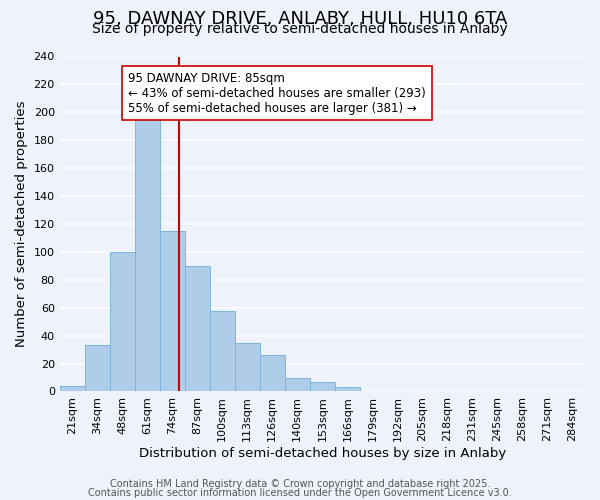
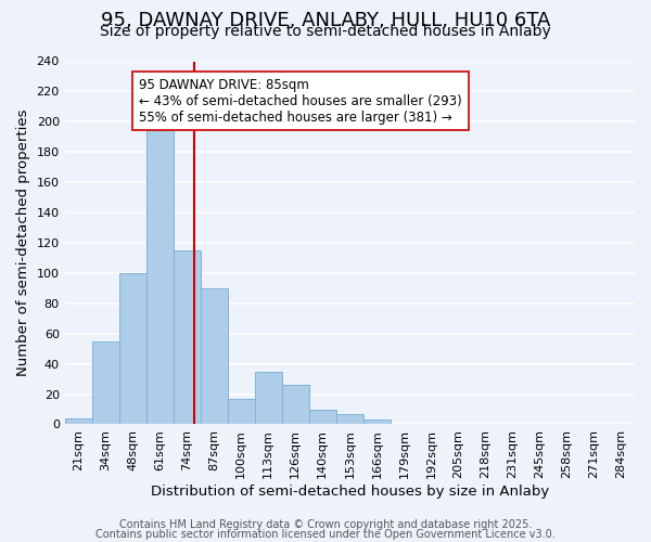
34sqm: 33 -> 55
100sqm: 58 -> 17
